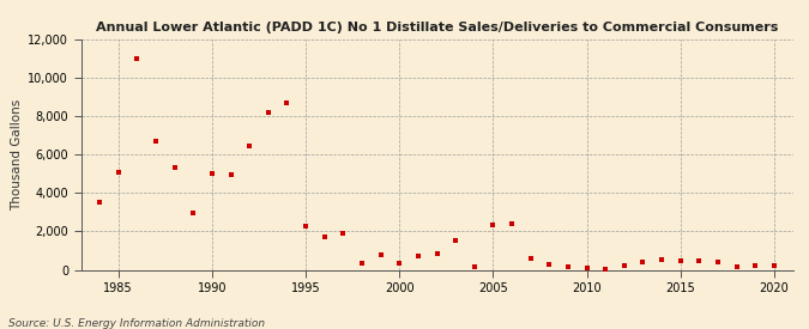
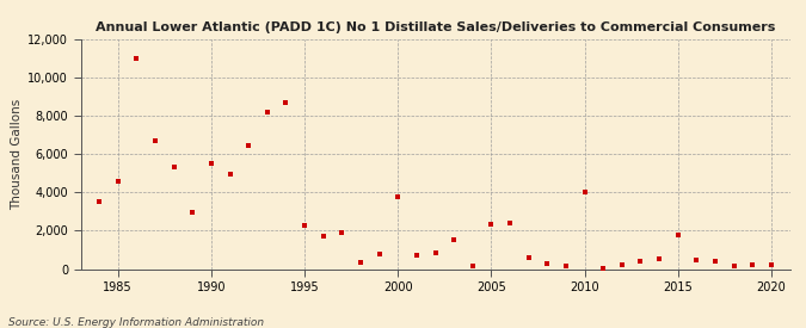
1985: 5,100 -> 4,600
1990: 5,000 -> 5,500
2000: 400 -> 3,800
2010: 100 -> 4,000
2015: 400 -> 1,800
